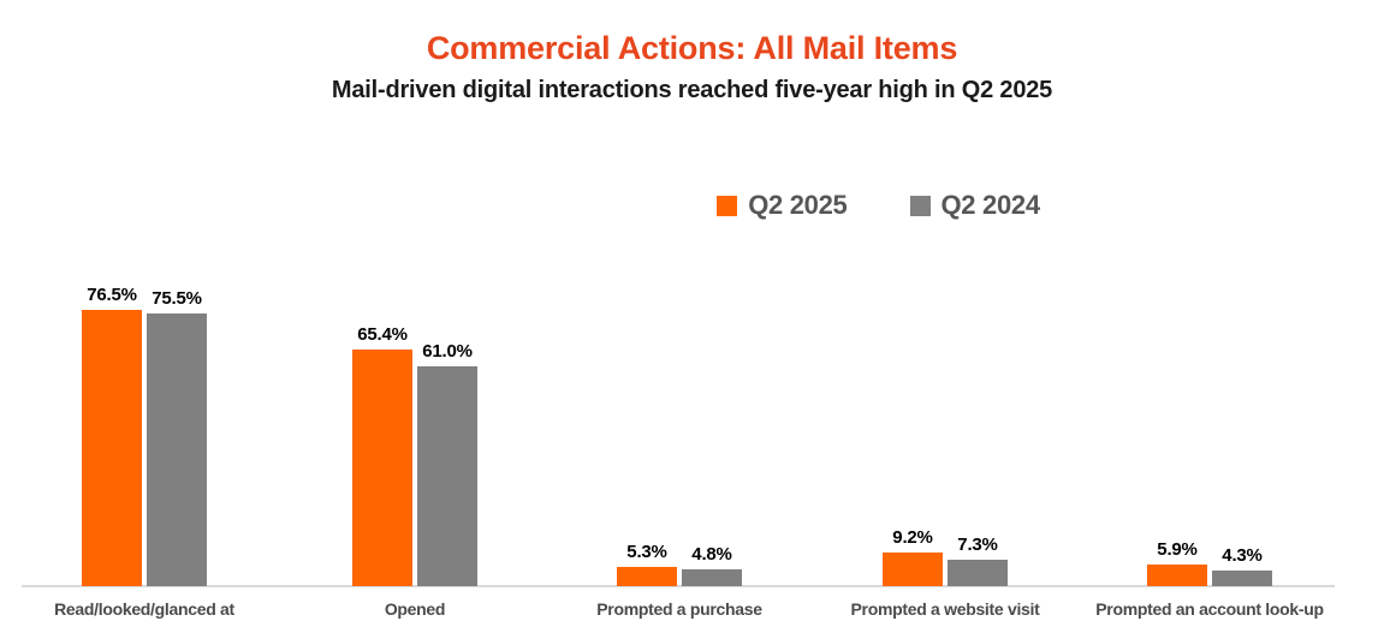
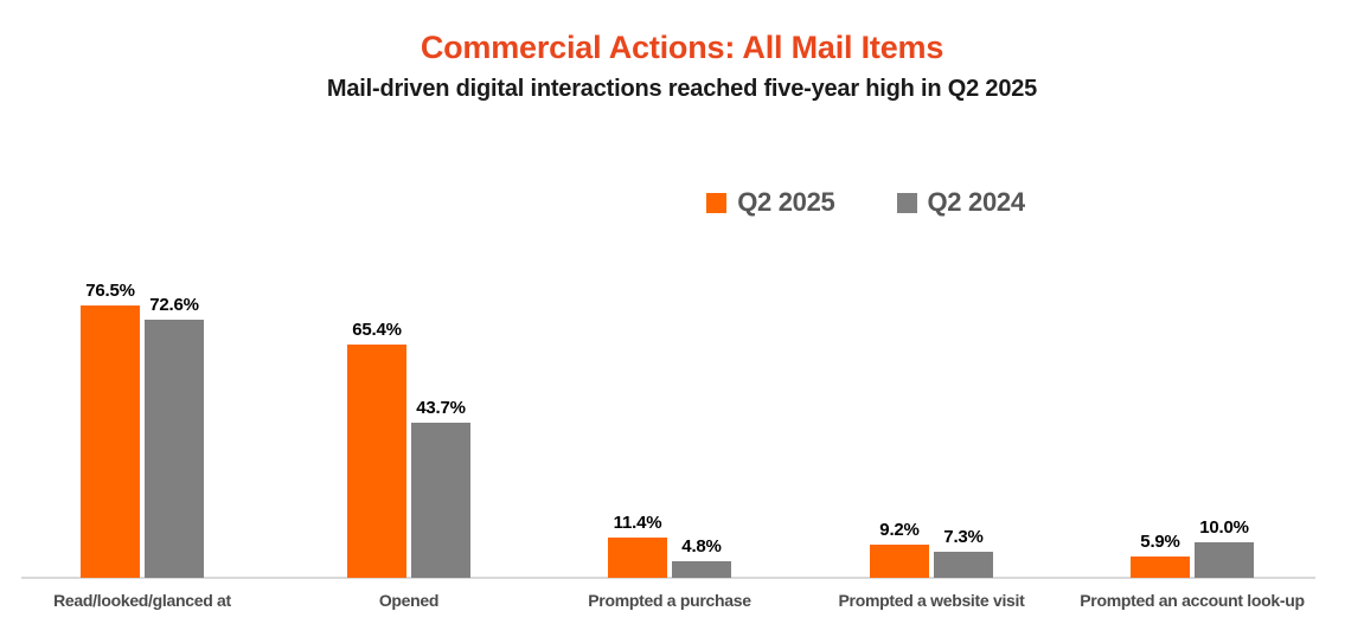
Q2 2024/Read/looked/glanced at: 75.5% -> 72.6%
Q2 2024/Opened: 61.0% -> 43.7%
Q2 2025/Prompted a purchase: 5.3% -> 11.4%
Q2 2024/Prompted an account look-up: 4.3% -> 10.0%
